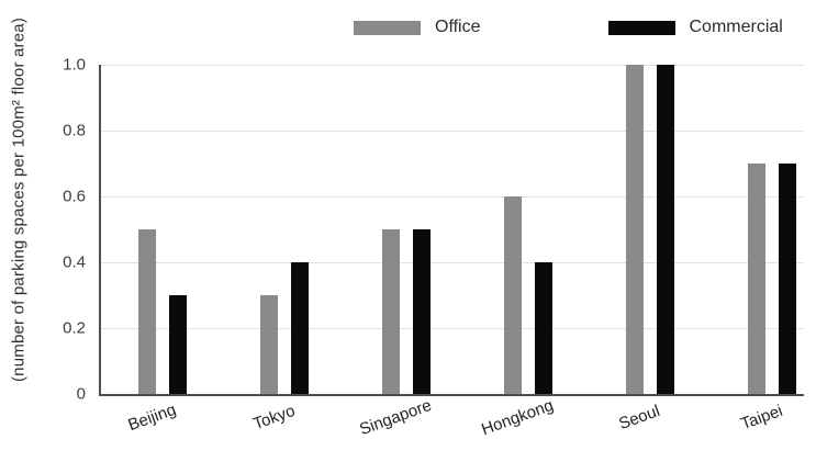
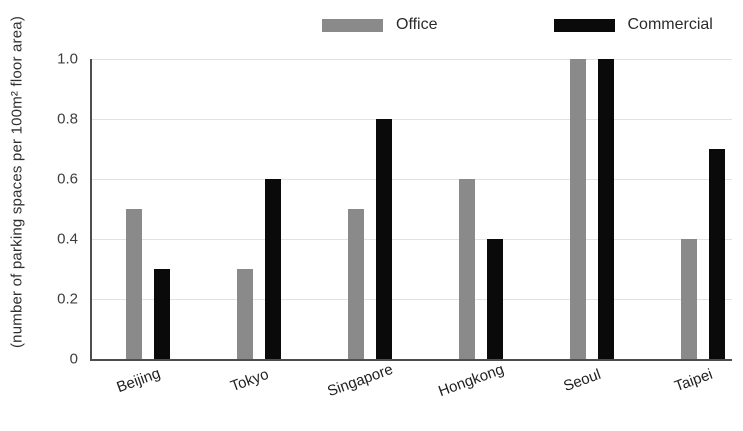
Commercial/Tokyo: 0.4 -> 0.6
Commercial/Singapore: 0.5 -> 0.8
Office/Taipei: 0.7 -> 0.4
